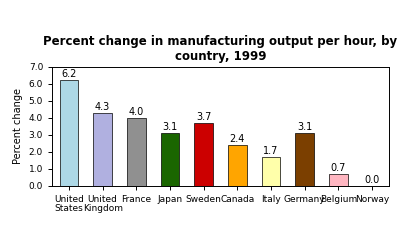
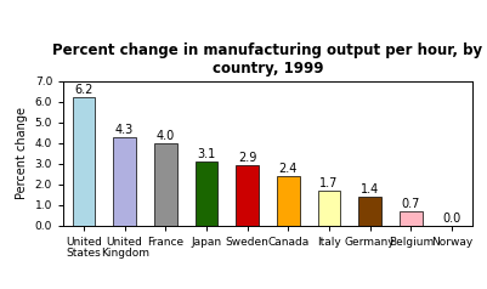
Sweden: 3.7 -> 2.9
Germany: 3.1 -> 1.4
